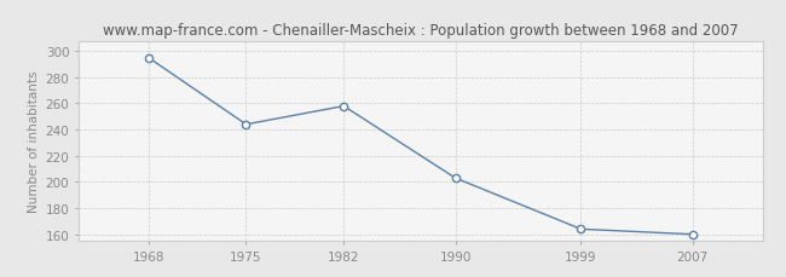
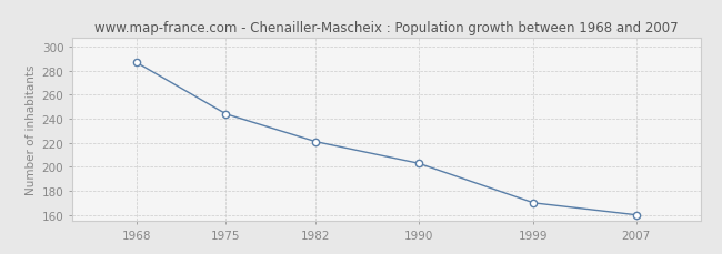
1968: 295 -> 287
1982: 258 -> 221
1999: 164 -> 170
